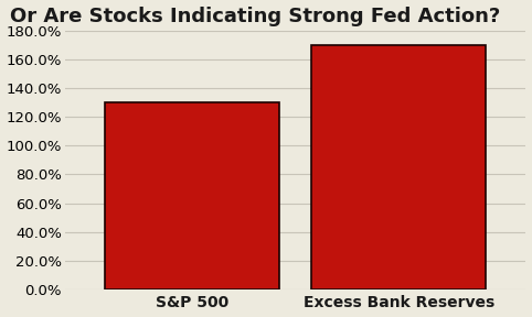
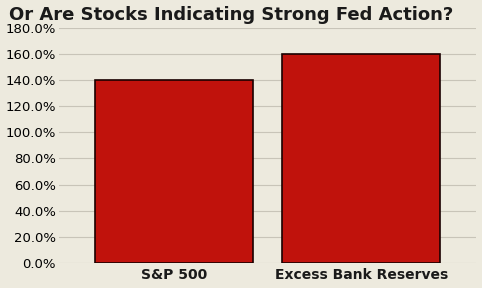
S&P 500: 130% -> 140%
Excess Bank Reserves: 170% -> 160%
